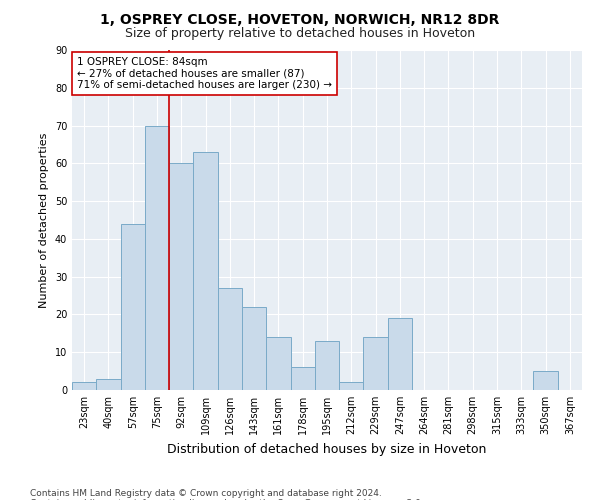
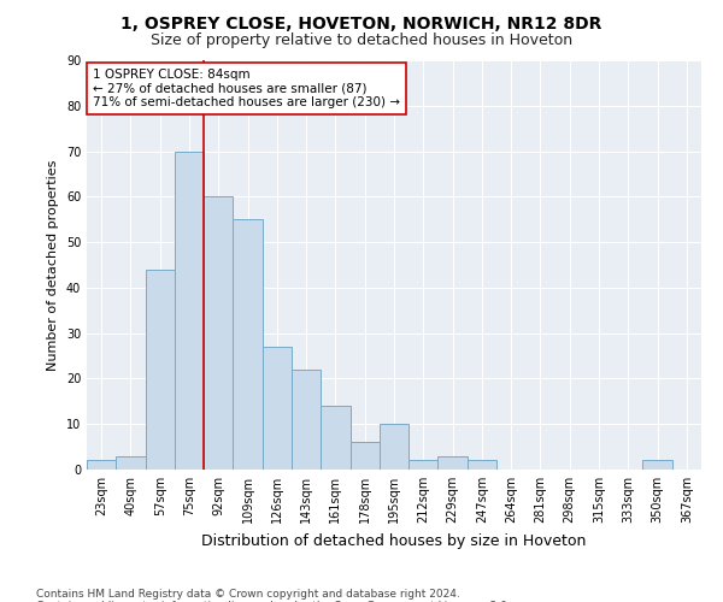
109sqm: 63 -> 55
195sqm: 13 -> 10
229sqm: 14 -> 3
247sqm: 19 -> 2
350sqm: 5 -> 2
